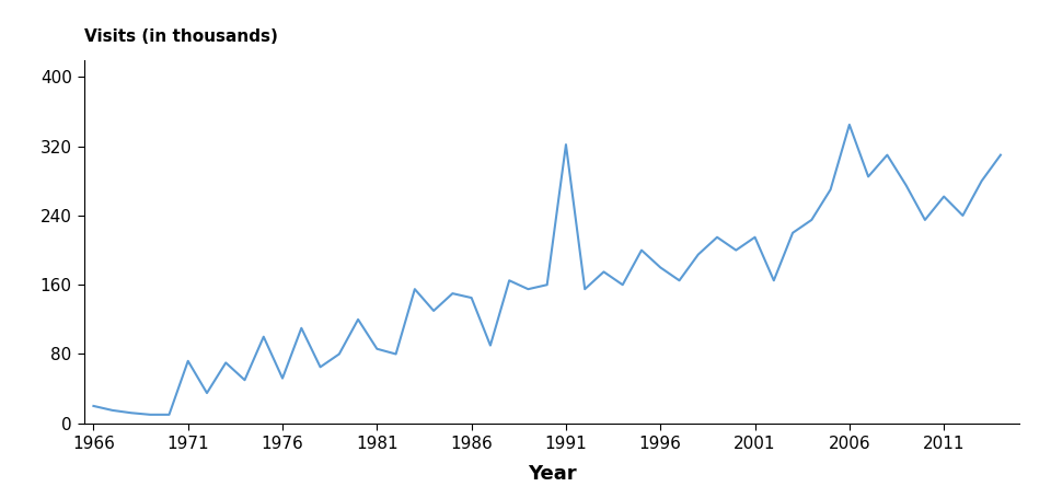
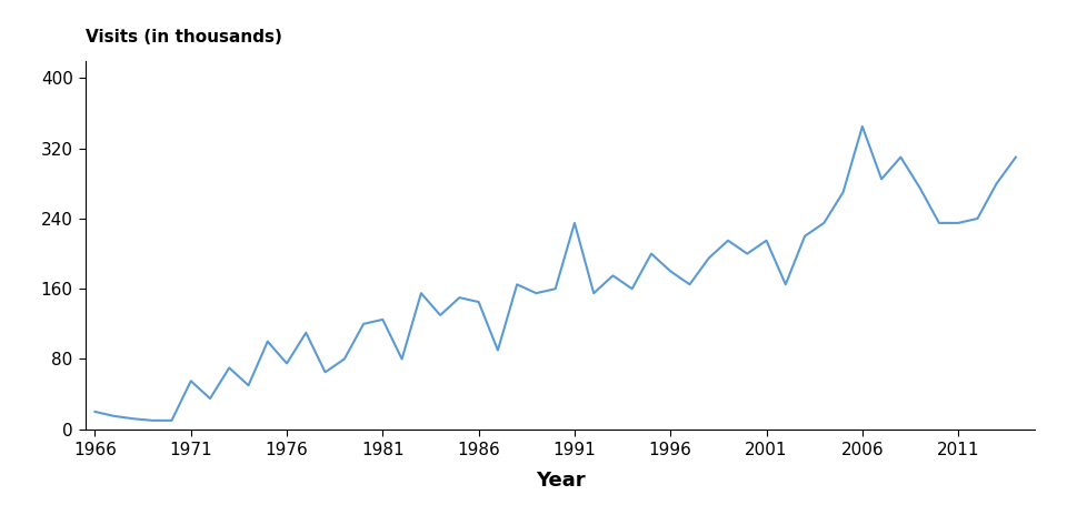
1971: 72 -> 55
1976: 52 -> 75
1981: 86 -> 125
1991: 322 -> 235
2011: 262 -> 235
